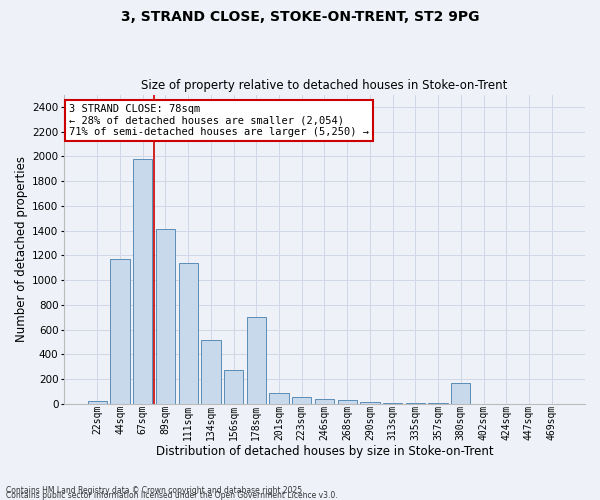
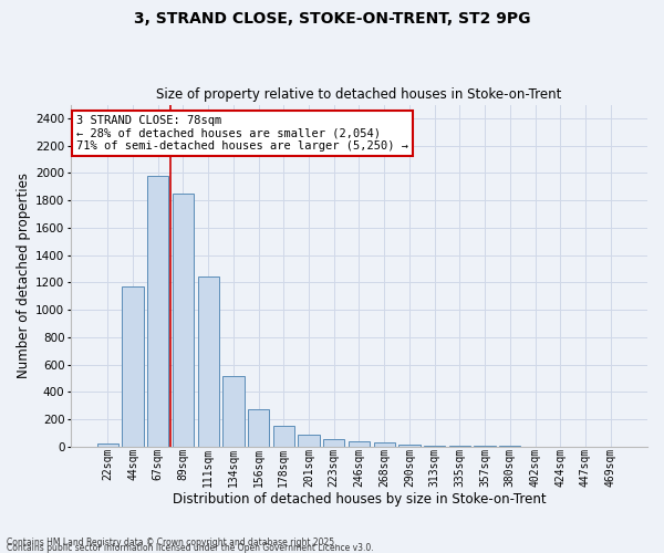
89sqm: 1410 -> 1850
111sqm: 1140 -> 1240
178sqm: 700 -> 160
380sqm: 170 -> 0
